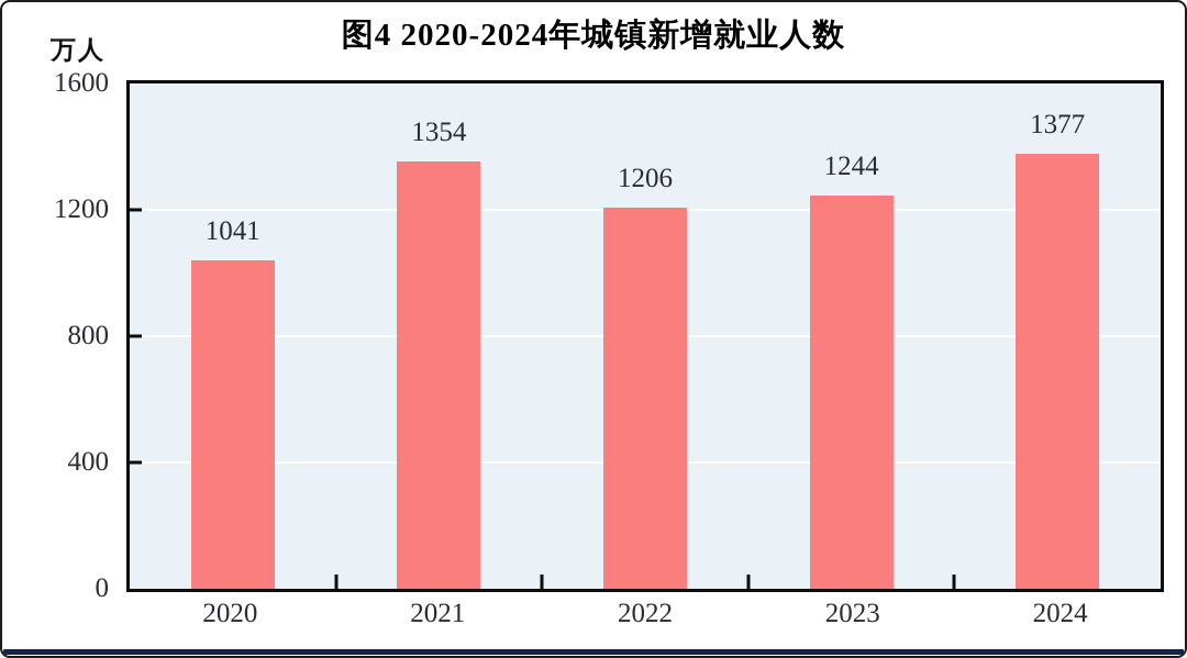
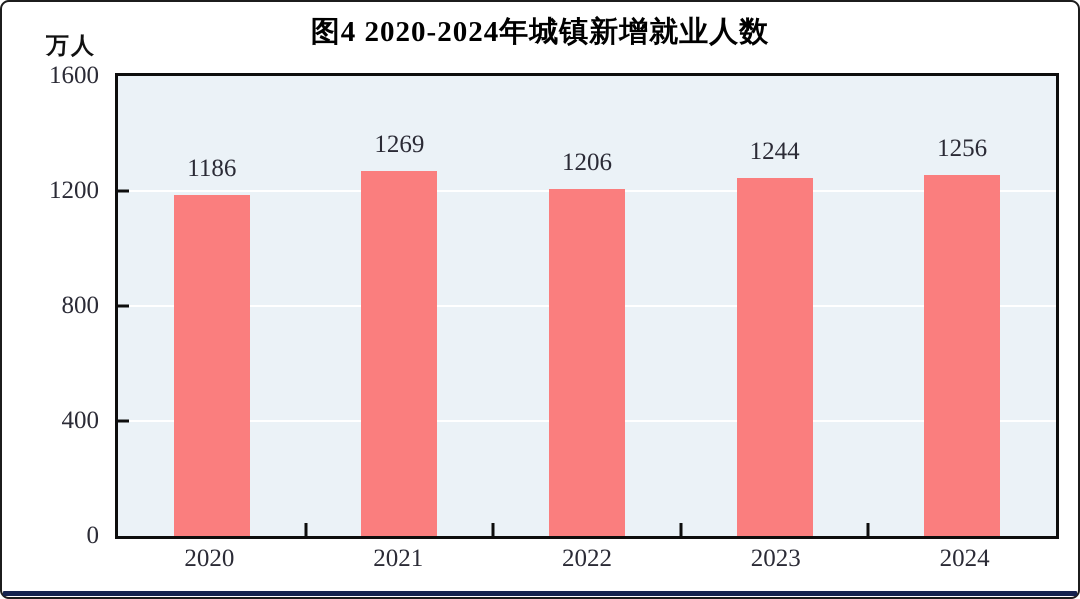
2020: 1041 -> 1186
2021: 1354 -> 1269
2024: 1377 -> 1256
